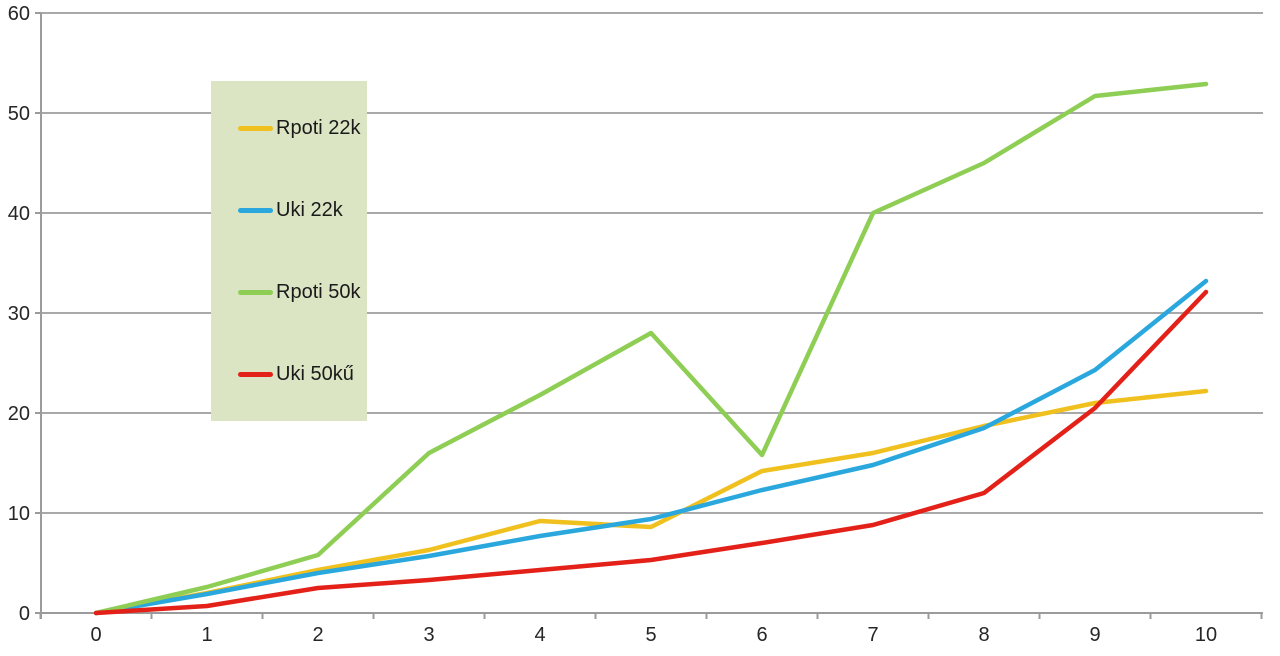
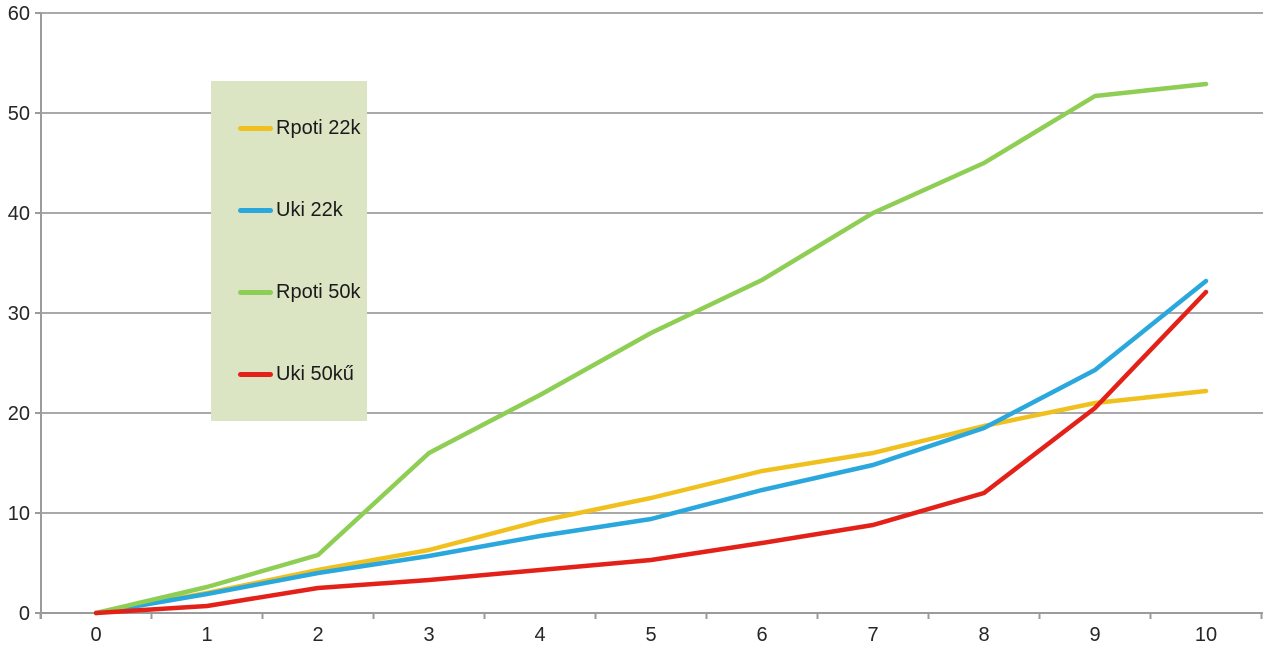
Rpoti 22k/5: 8.6 -> 11.5
Rpoti 50k/6: 15.8 -> 33.3
